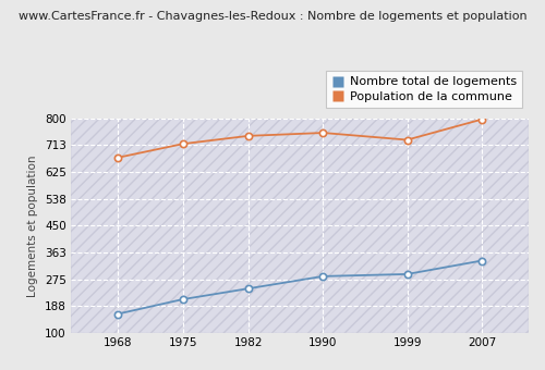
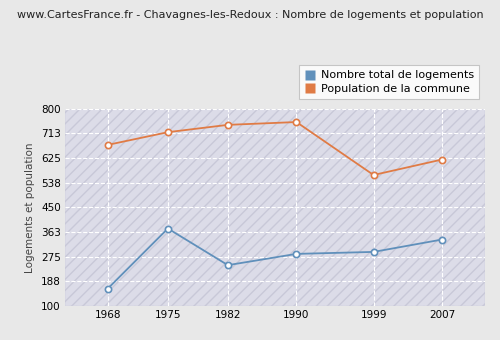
Nombre total de logements/1975: 210 -> 375
Population de la commune/1999: 730 -> 565
Population de la commune/2007: 797 -> 620
